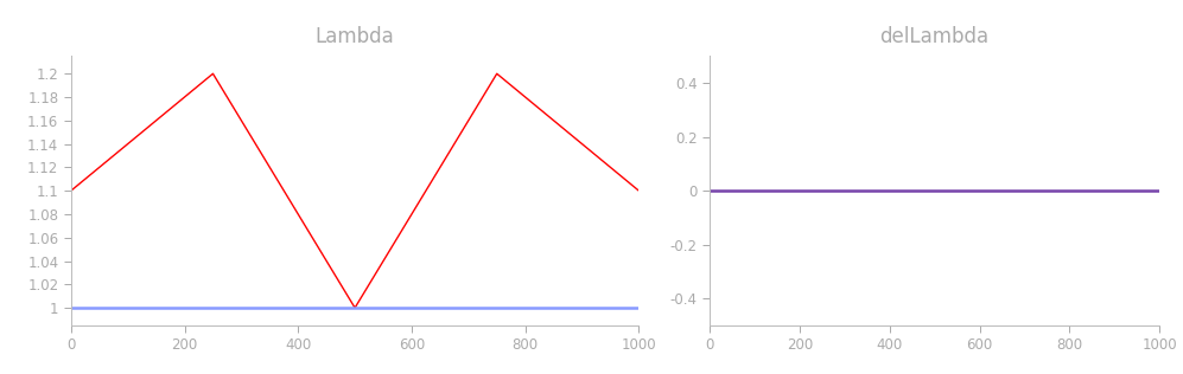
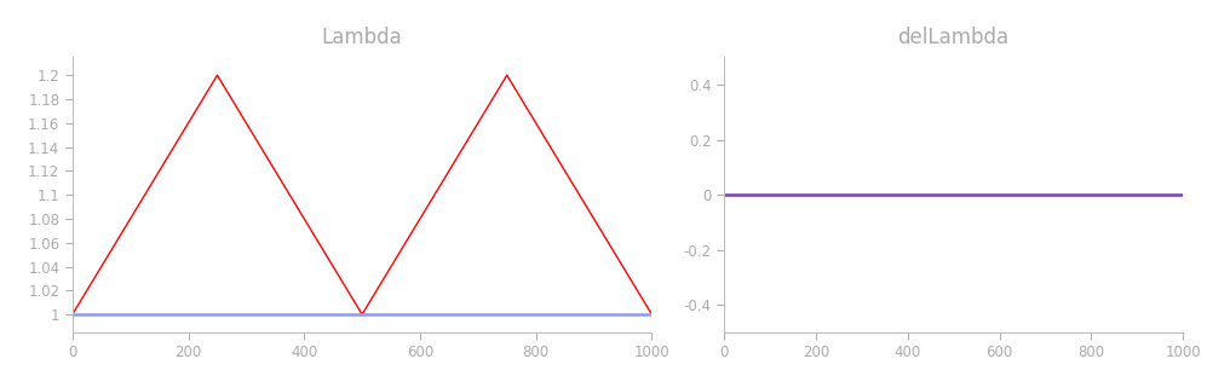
0: 1.1 -> 1.0
1000: 1.1 -> 1.0
